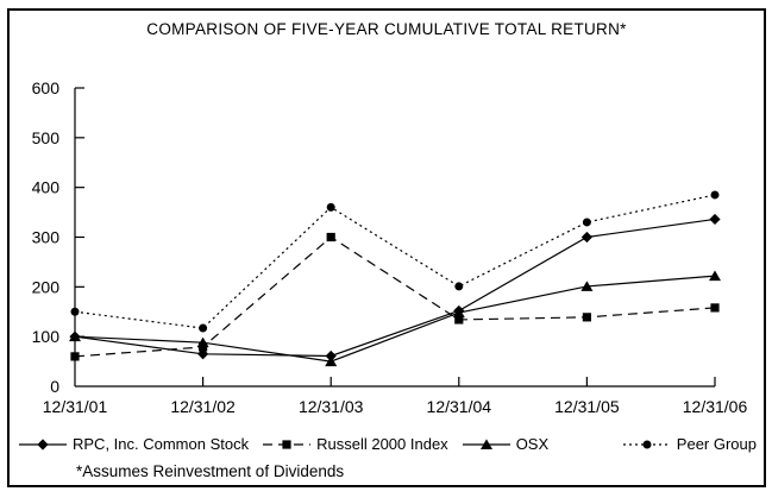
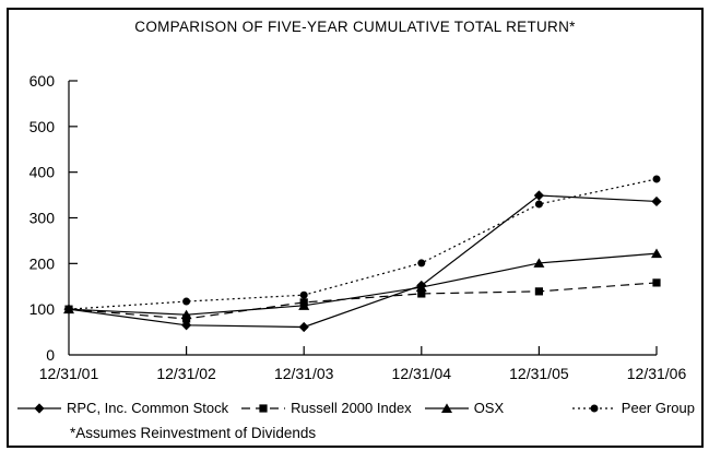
Russell 2000 Index/12/31/01: 60 -> 100
Peer Group/12/31/01: 150 -> 100
Russell 2000 Index/12/31/03: 300 -> 120
OSX/12/31/03: 50 -> 110
Peer Group/12/31/03: 360 -> 130
RPC, Inc. Common Stock/12/31/05: 300 -> 350
